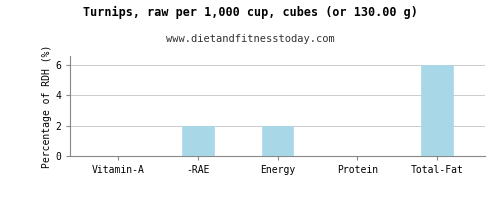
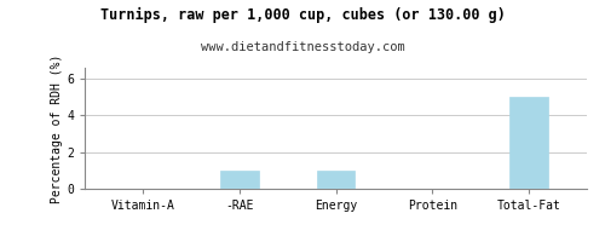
-RAE: 2 -> 1
Energy: 2 -> 1
Total-Fat: 6 -> 5
